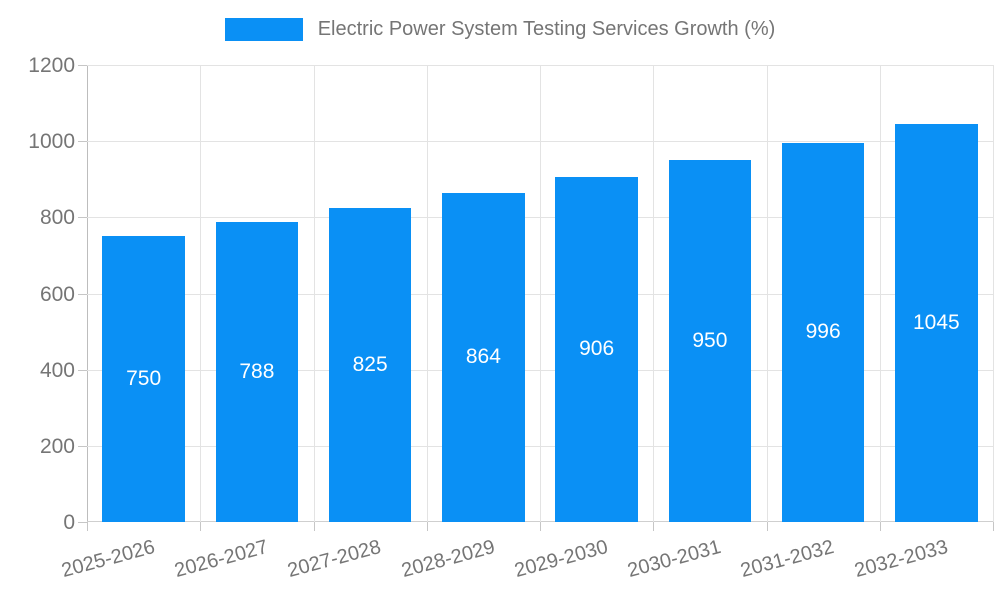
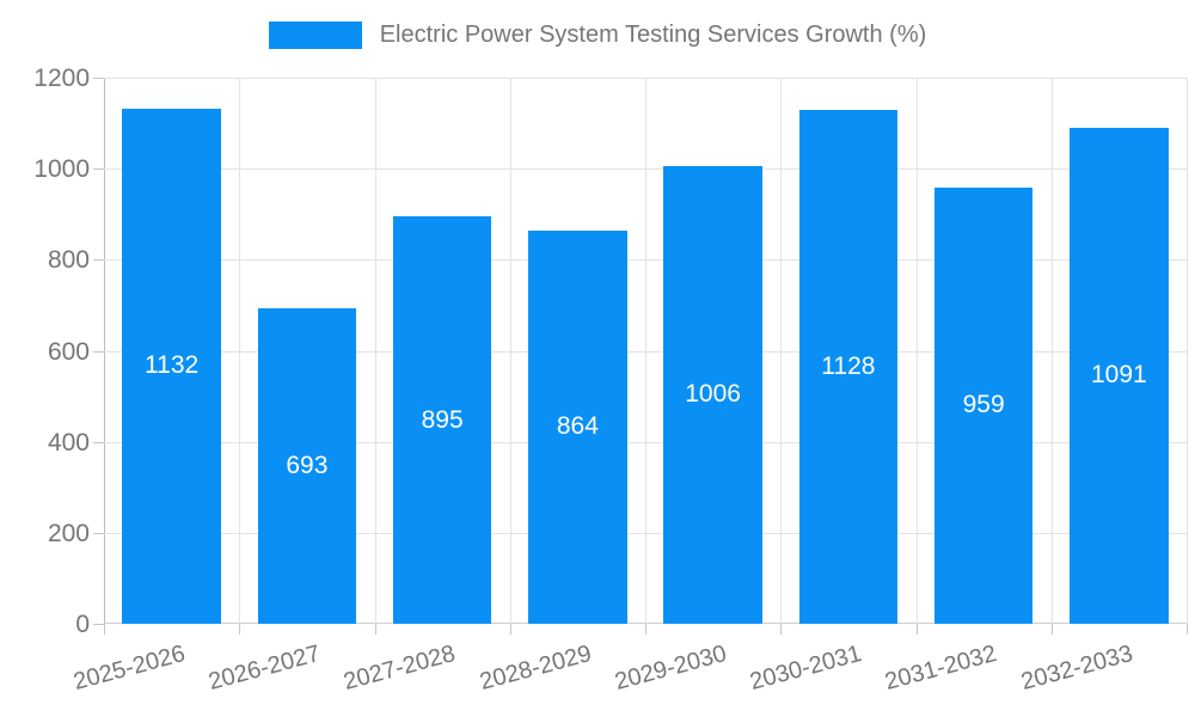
2025-2026: 750 -> 1132
2026-2027: 788 -> 693
2027-2028: 825 -> 895
2029-2030: 906 -> 1006
2030-2031: 950 -> 1128
2031-2032: 996 -> 959
2032-2033: 1045 -> 1091
